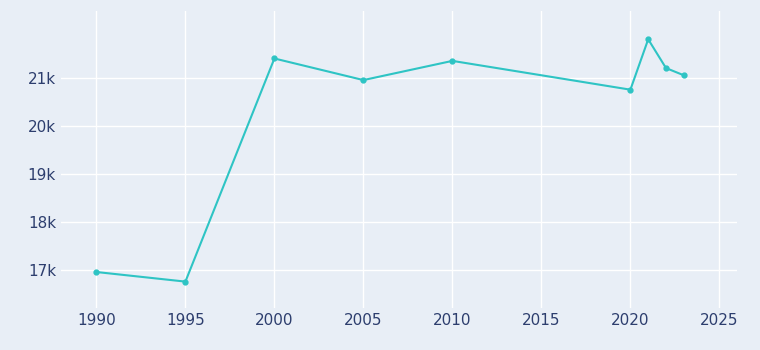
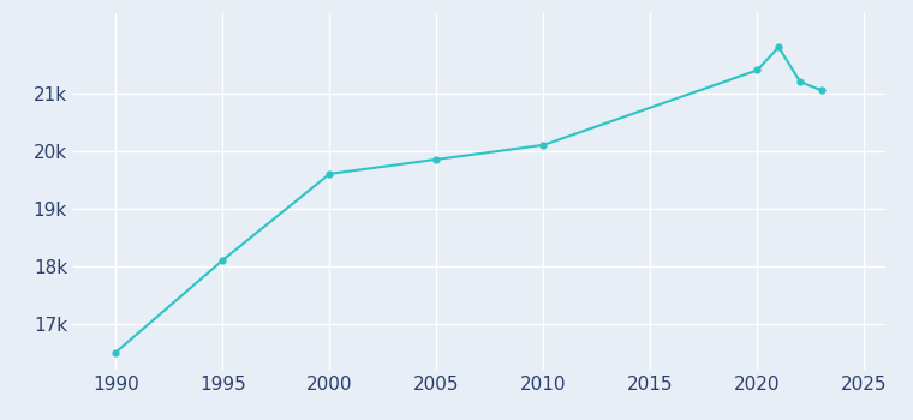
1990: 16.95k -> 16.50k
1995: 16.75k -> 18.10k
2000: 21.40k -> 19.60k
2005: 20.95k -> 19.85k
2010: 21.35k -> 20.10k
2020: 20.75k -> 21.40k
